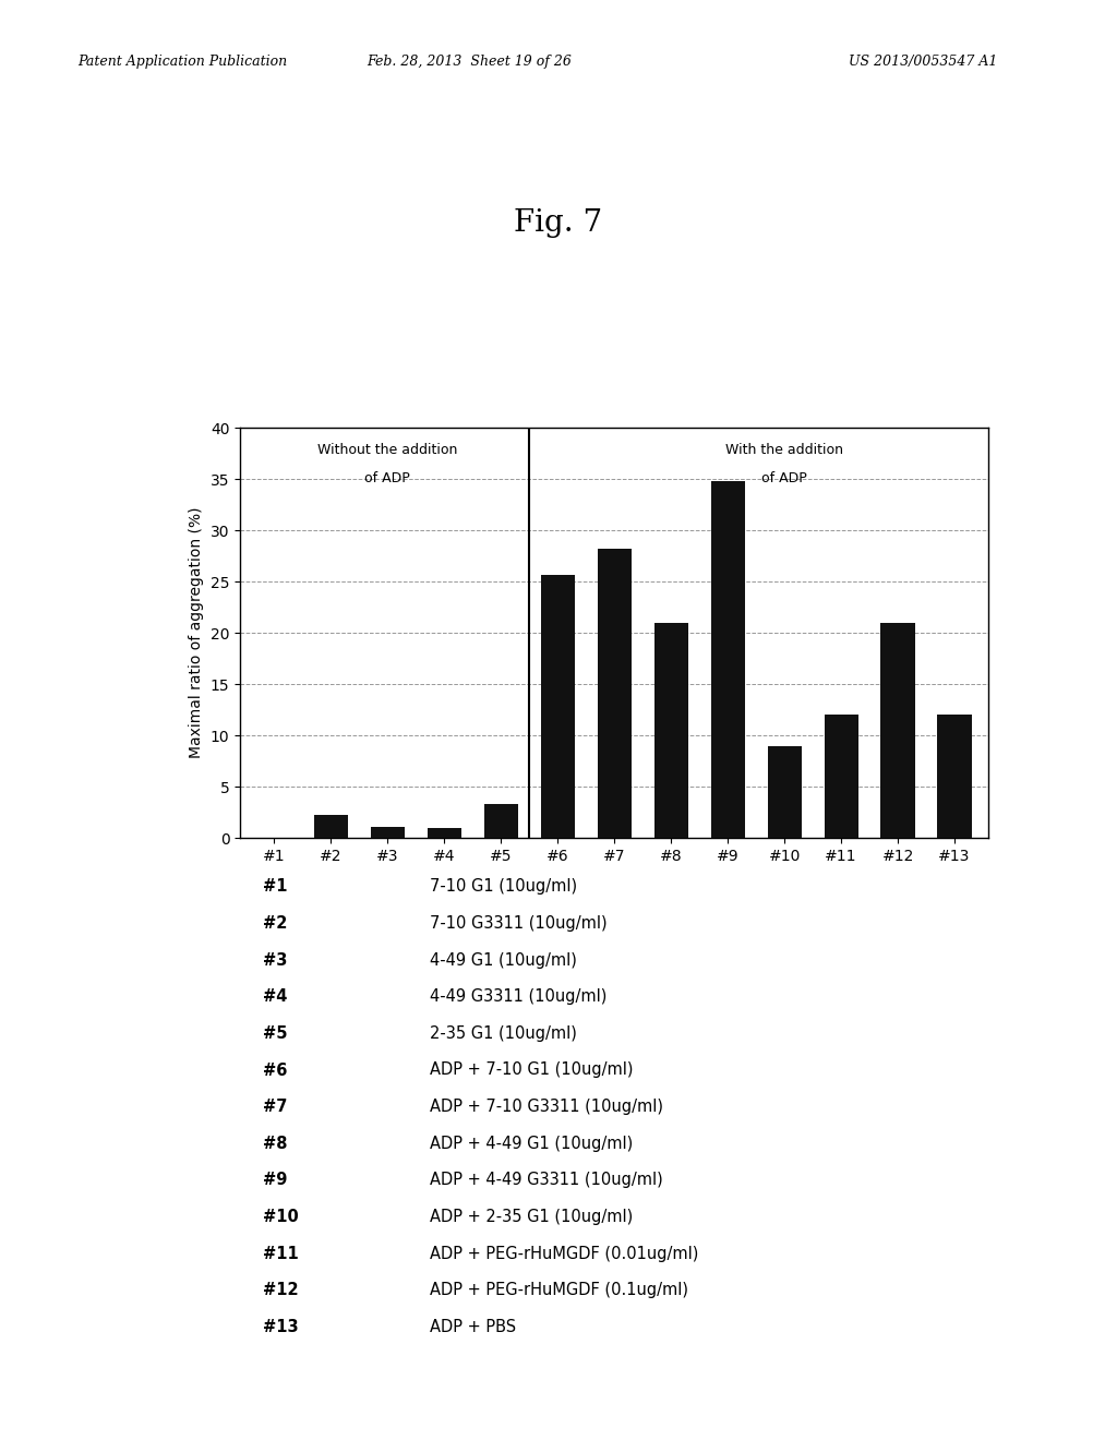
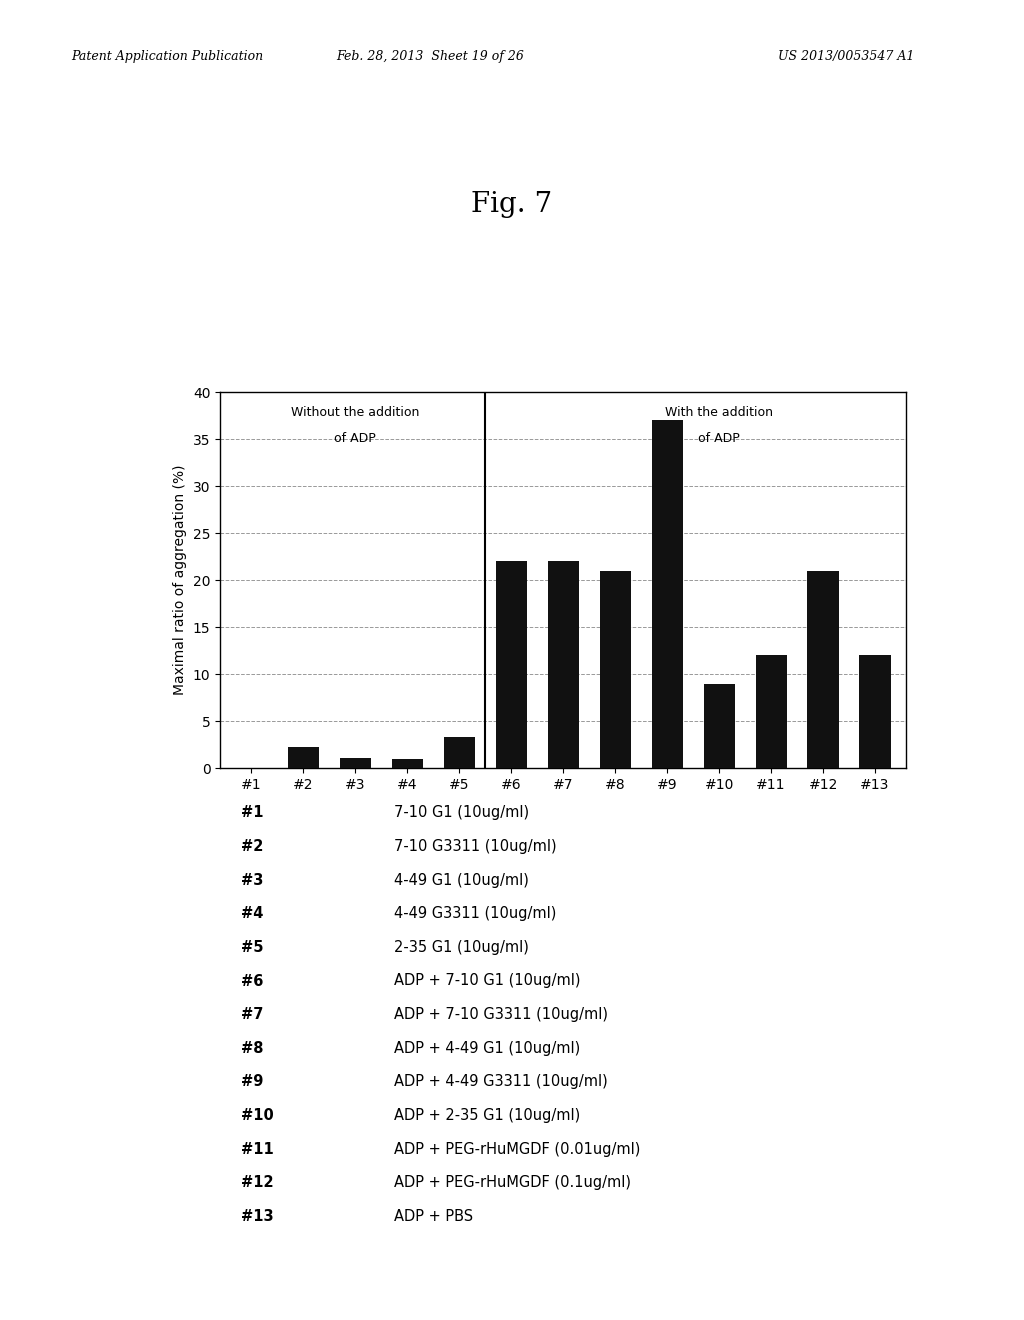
#6: 25.6 -> 22.0
#7: 28.2 -> 22.0
#9: 34.8 -> 37.0
